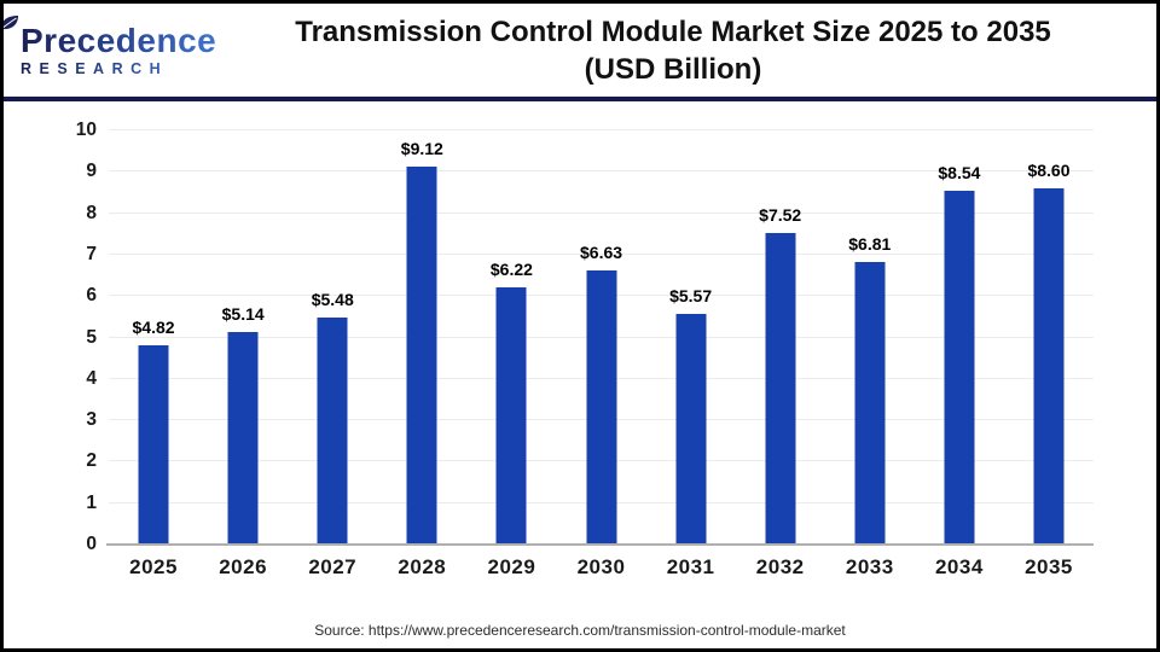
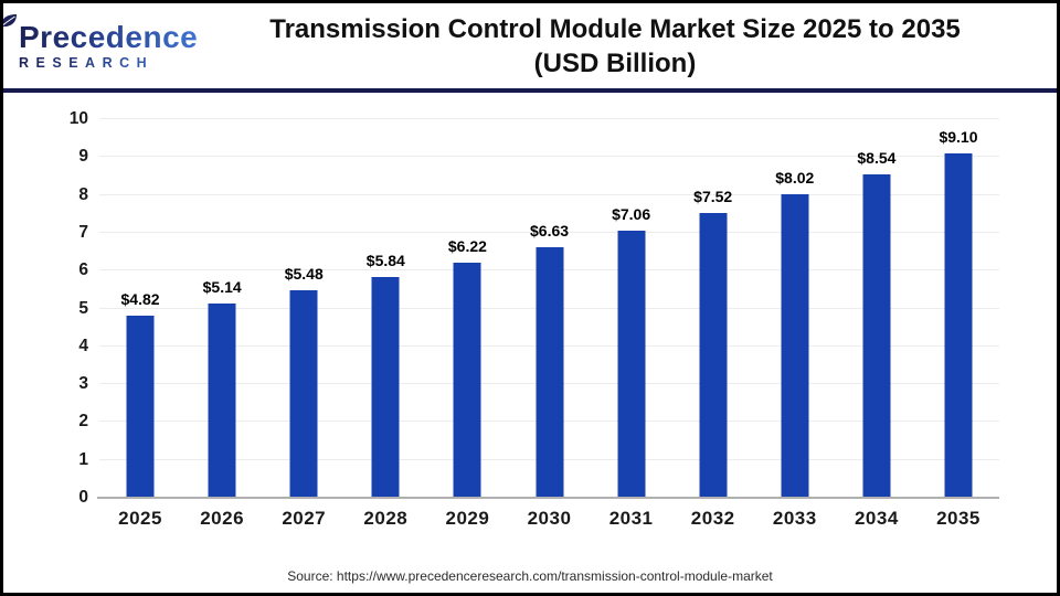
2028: $9.12 -> $5.84
2031: $5.57 -> $7.06
2033: $6.81 -> $8.02
2035: $8.60 -> $9.10
